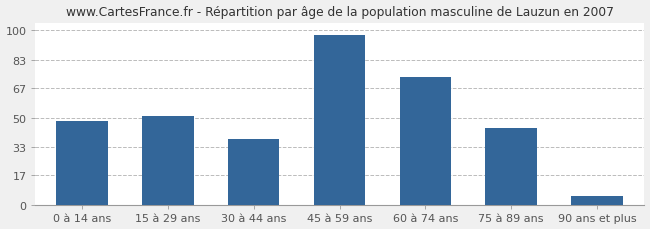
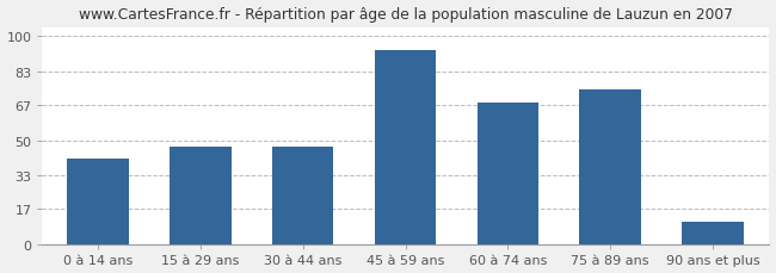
0 à 14 ans: 48 -> 41
15 à 29 ans: 51 -> 47
30 à 44 ans: 38 -> 47
45 à 59 ans: 97 -> 93
60 à 74 ans: 73 -> 68
75 à 89 ans: 44 -> 74
90 ans et plus: 5 -> 11
